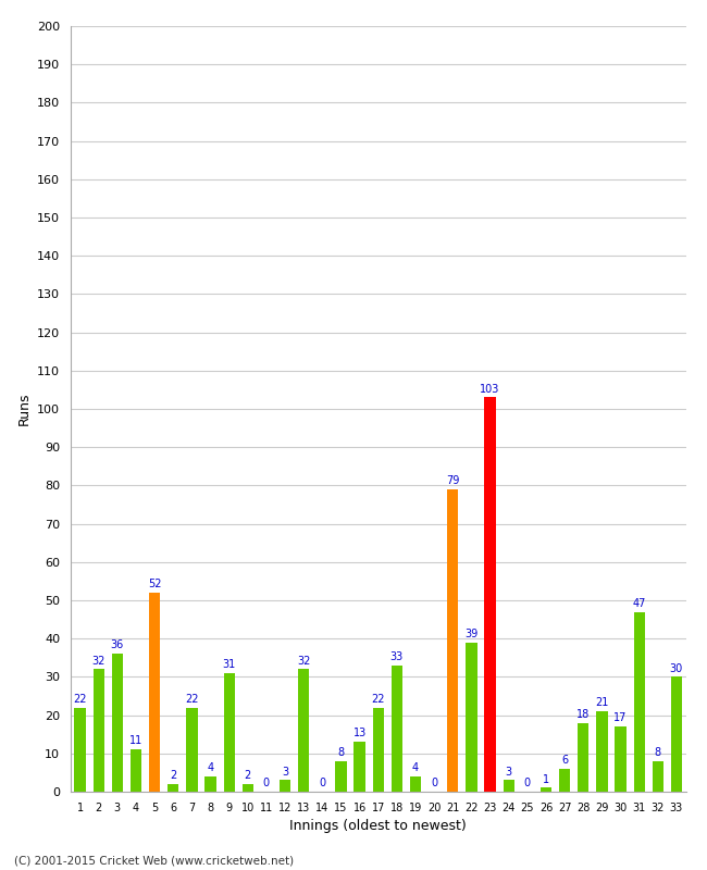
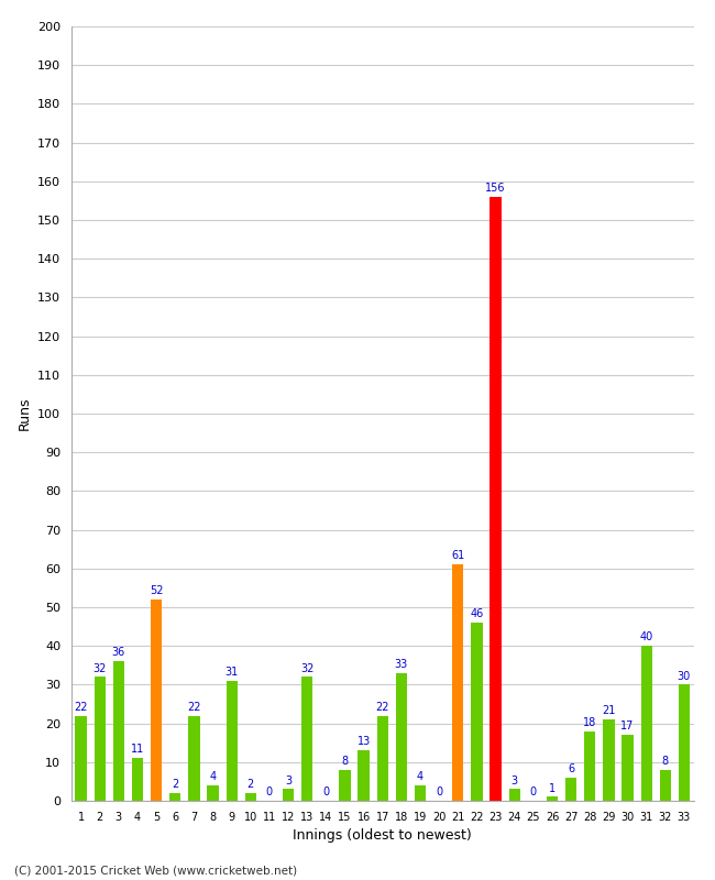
21: 79 -> 61
22: 39 -> 46
23: 103 -> 156
31: 47 -> 40
